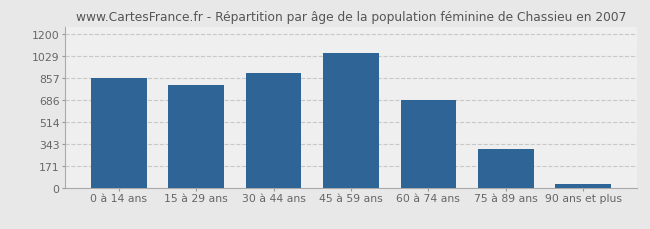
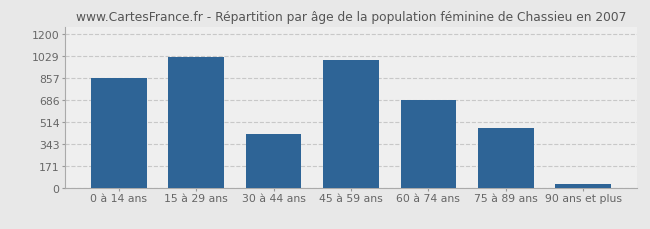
15 à 29 ans: 800 -> 1020
30 à 44 ans: 900 -> 420
45 à 59 ans: 1060 -> 1000
75 à 89 ans: 300 -> 470
